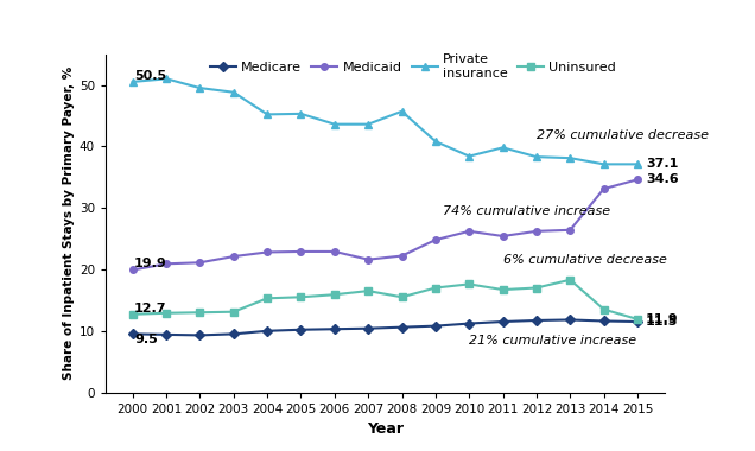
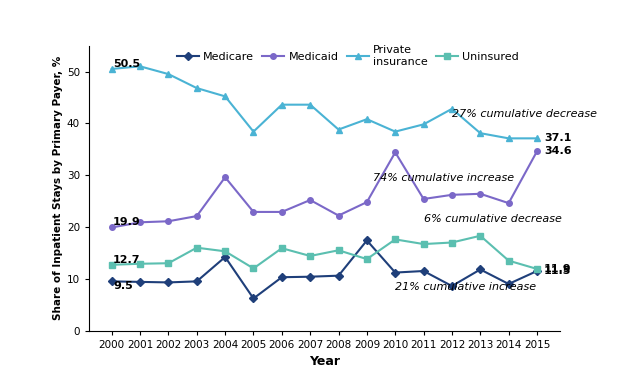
Private insurance/2003: 48.8 -> 46.8
Uninsured/2003: 13.1 -> 16.0
Medicare/2004: 10.0 -> 14.2
Medicaid/2004: 22.8 -> 29.6
Medicare/2005: 10.2 -> 6.2
Private insurance/2005: 45.3 -> 38.4
Uninsured/2005: 15.5 -> 12.0
Medicaid/2007: 21.6 -> 25.2
Uninsured/2007: 16.5 -> 14.4
Private insurance/2008: 45.7 -> 38.8
Medicare/2009: 10.8 -> 17.4
Uninsured/2009: 17.0 -> 13.8
Medicaid/2010: 26.2 -> 34.4
Medicare/2012: 11.7 -> 8.6
Private insurance/2012: 38.3 -> 42.8
Medicare/2014: 11.6 -> 9.0
Medicaid/2014: 33.1 -> 24.6
